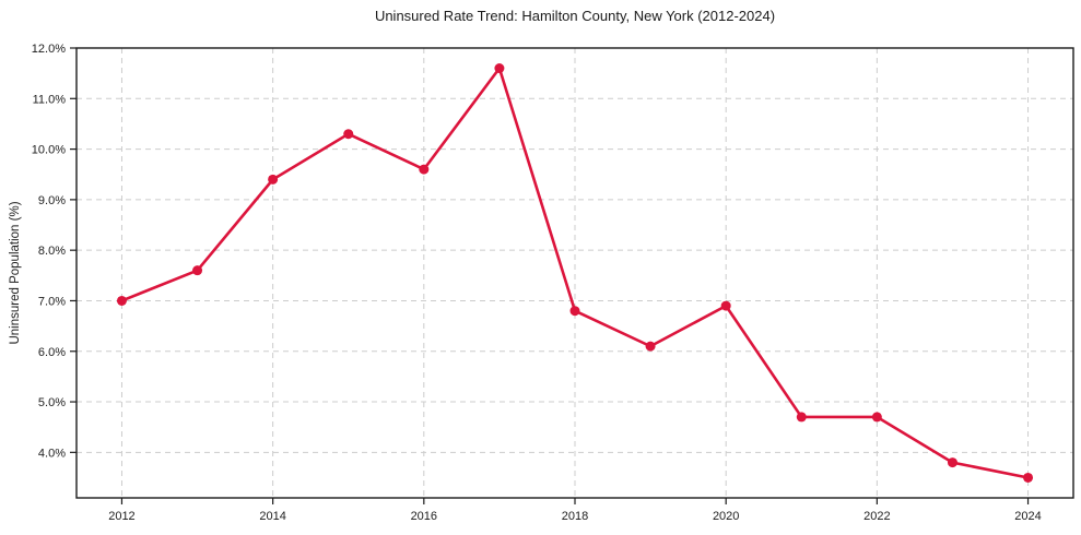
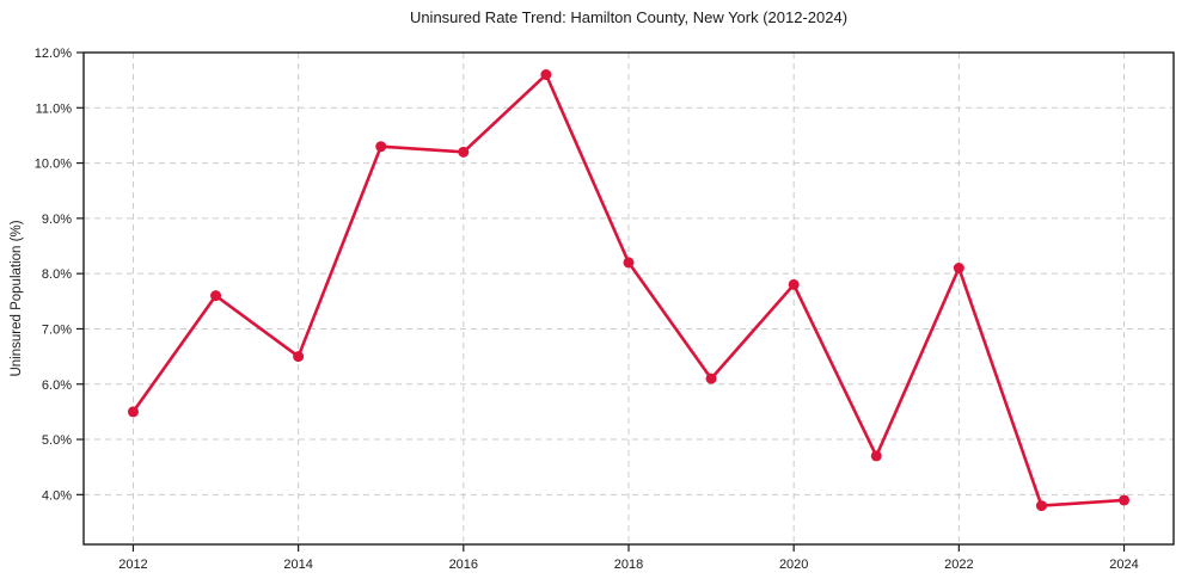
2012: 7.0% -> 5.5%
2014: 9.4% -> 6.5%
2016: 9.6% -> 10.2%
2018: 6.8% -> 8.2%
2020: 6.9% -> 7.8%
2022: 4.7% -> 8.1%
2024: 3.5% -> 3.9%
